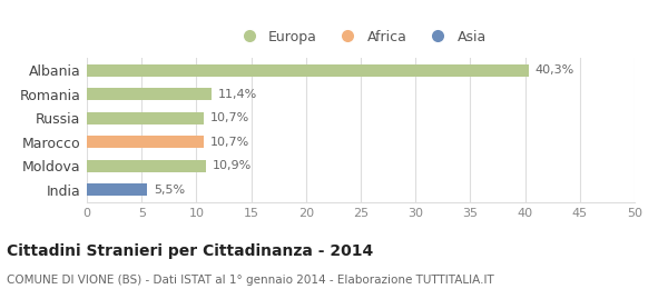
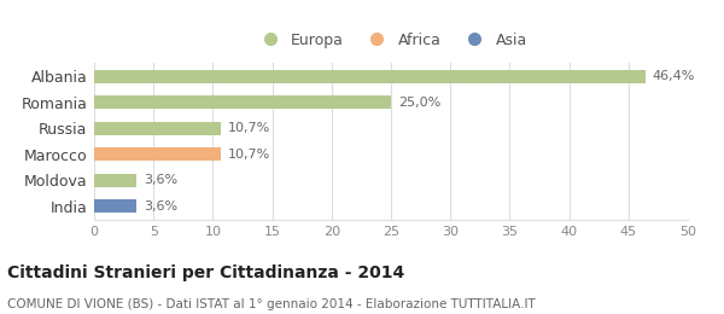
Albania: 40,3% -> 46,4%
Romania: 11,4% -> 25,0%
Moldova: 10,9% -> 3,6%
India: 5,5% -> 3,6%
